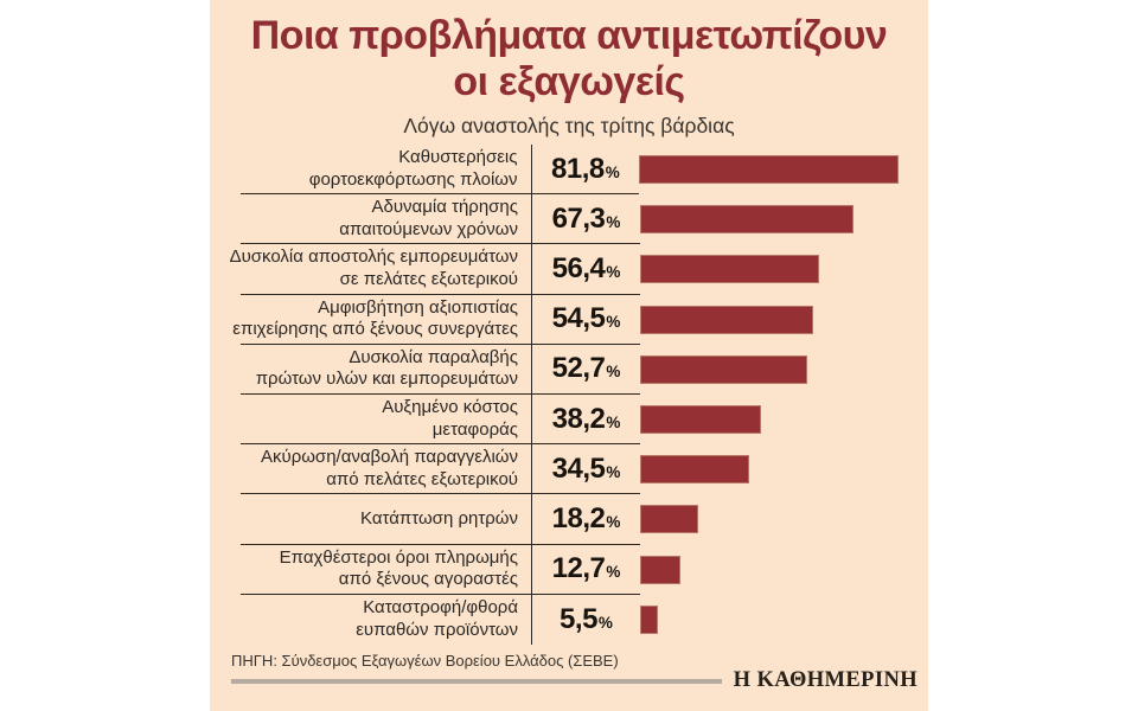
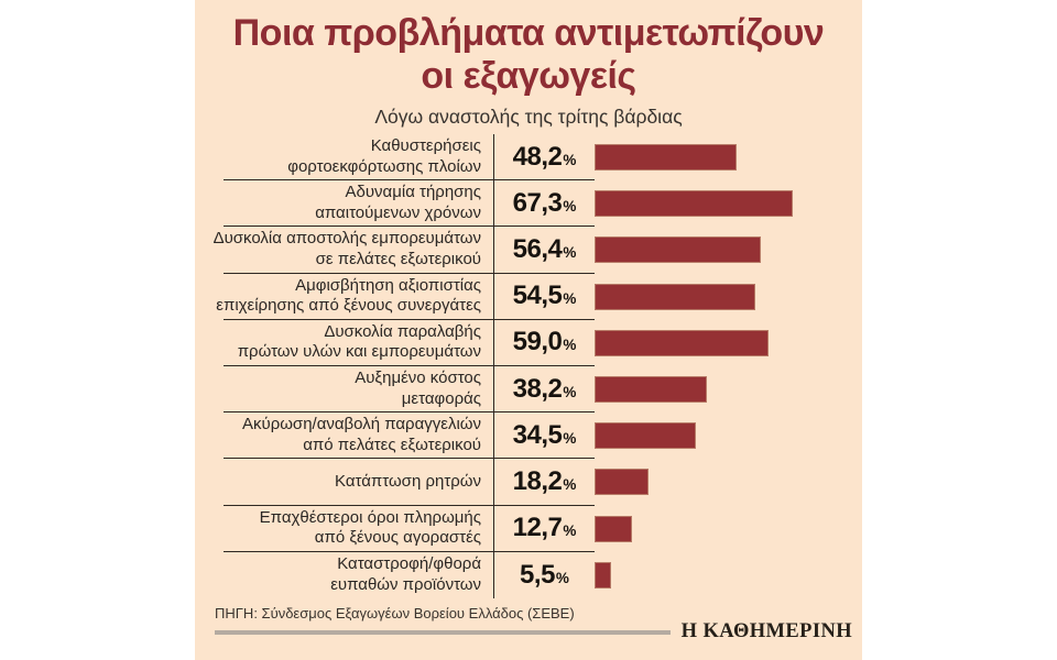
Καθυστερήσεις φορτοεκφόρτωσης πλοίων: 81,8 -> 48,2
Δυσκολία παραλαβής πρώτων υλών και εμπορευμάτων: 52,7 -> 59,0
